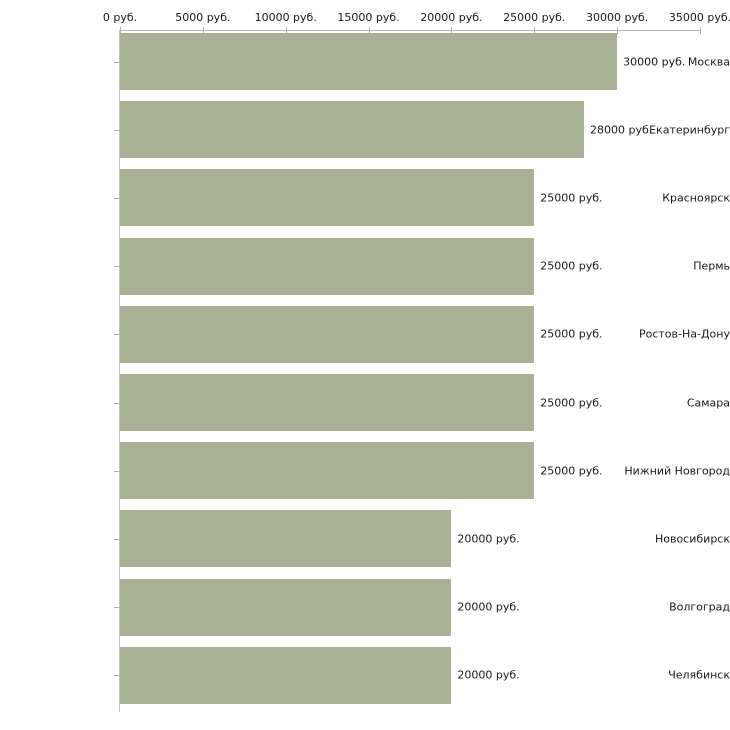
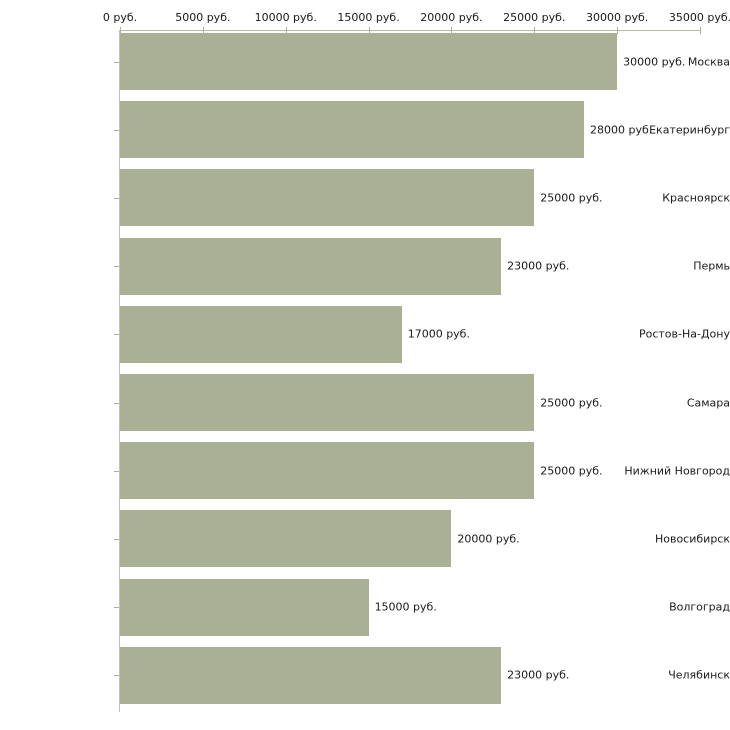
Пермь: 25000 -> 23000
Ростов-На-Дону: 25000 -> 17000
Волгоград: 20000 -> 15000
Челябинск: 20000 -> 23000
